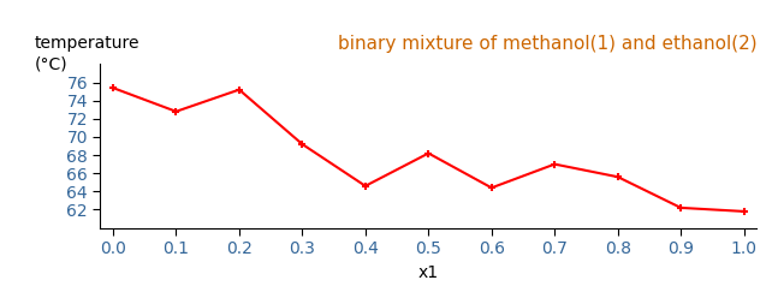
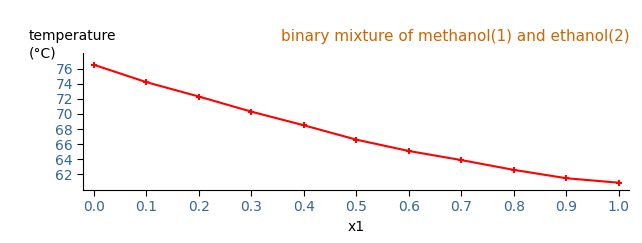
0.0: 75.4 -> 76.5
0.1: 72.8 -> 74.2
0.2: 75.2 -> 72.3
0.3: 69.2 -> 70.3
0.4: 64.6 -> 68.5
0.5: 68.2 -> 66.6
0.6: 64.4 -> 65.1
0.7: 67.0 -> 63.9
0.8: 65.6 -> 62.6
0.9: 62.2 -> 61.5
1.0: 61.8 -> 60.9
